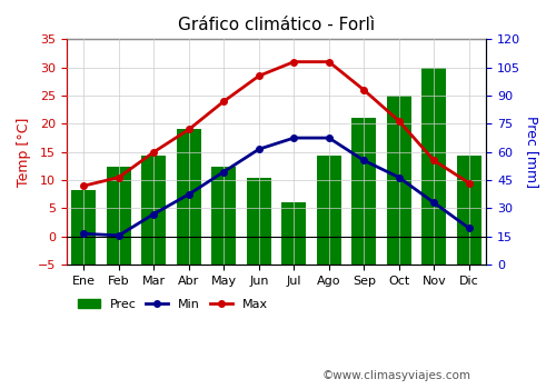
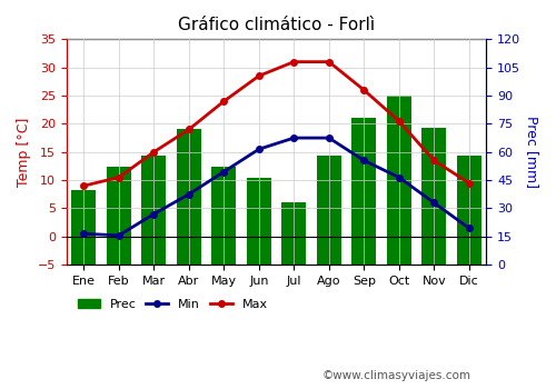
Prec/Nov: 105 -> 73
